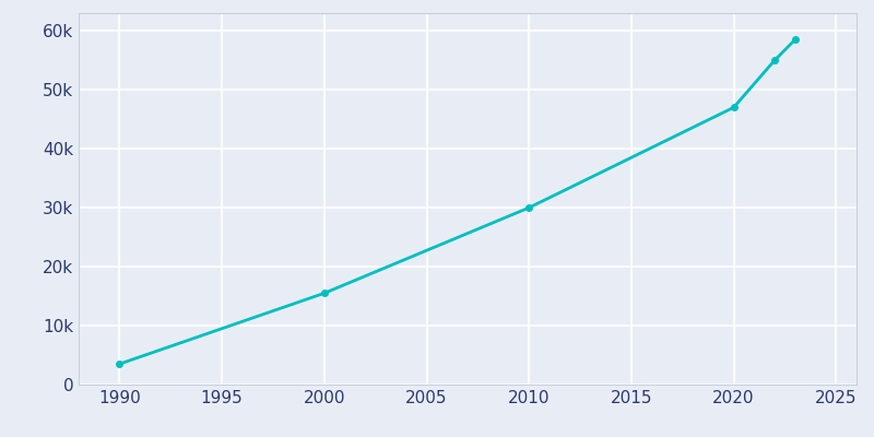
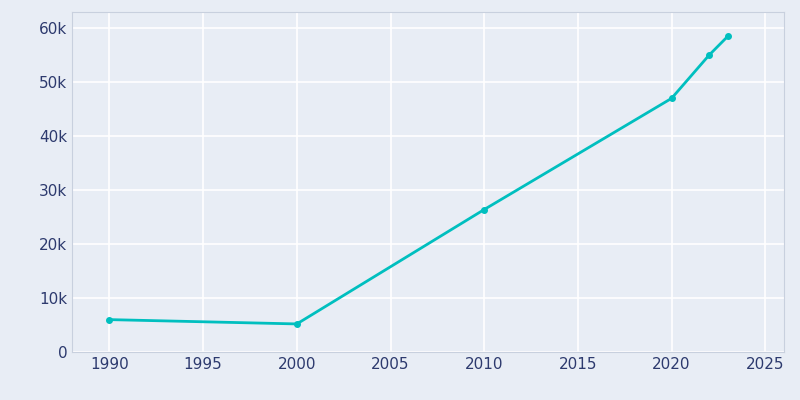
1990: 3.5k -> 6.0k
2000: 15.5k -> 5.2k
2010: 30.0k -> 26.4k
